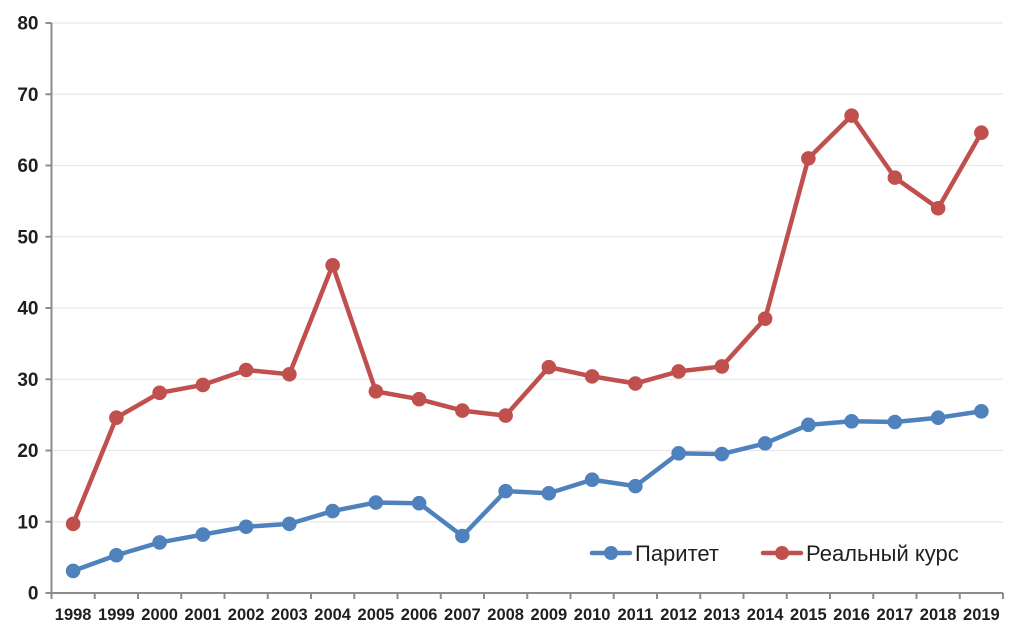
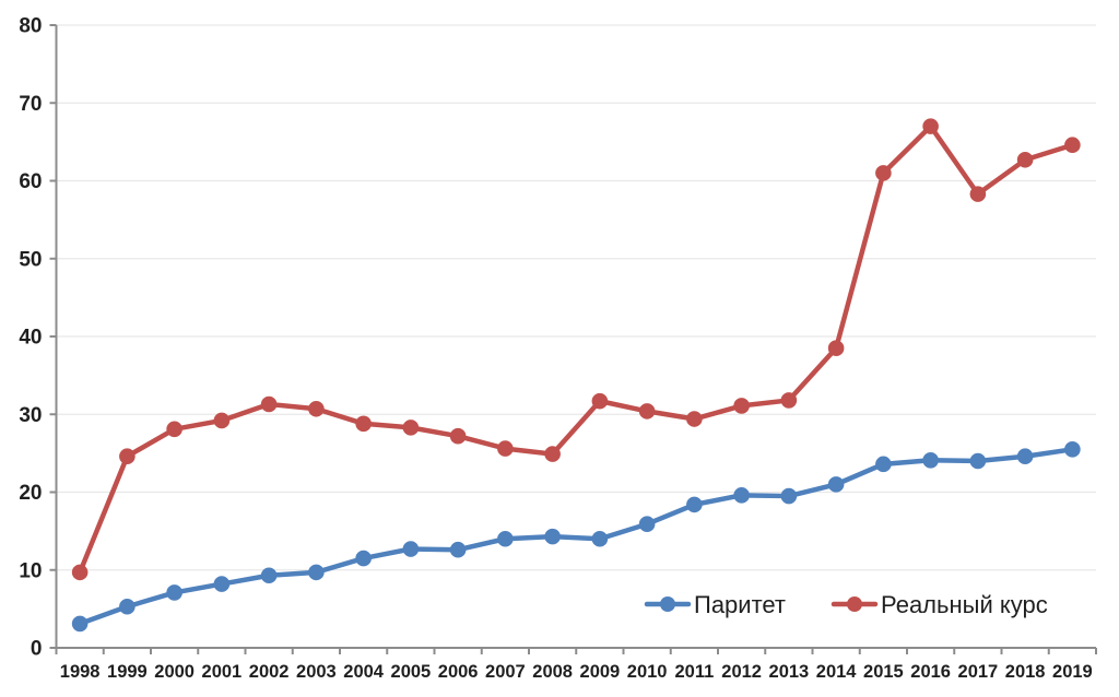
Реальный курс/2004: 46 -> 29
Паритет/2007: 8 -> 14
Паритет/2011: 15 -> 18
Реальный курс/2018: 54 -> 63
